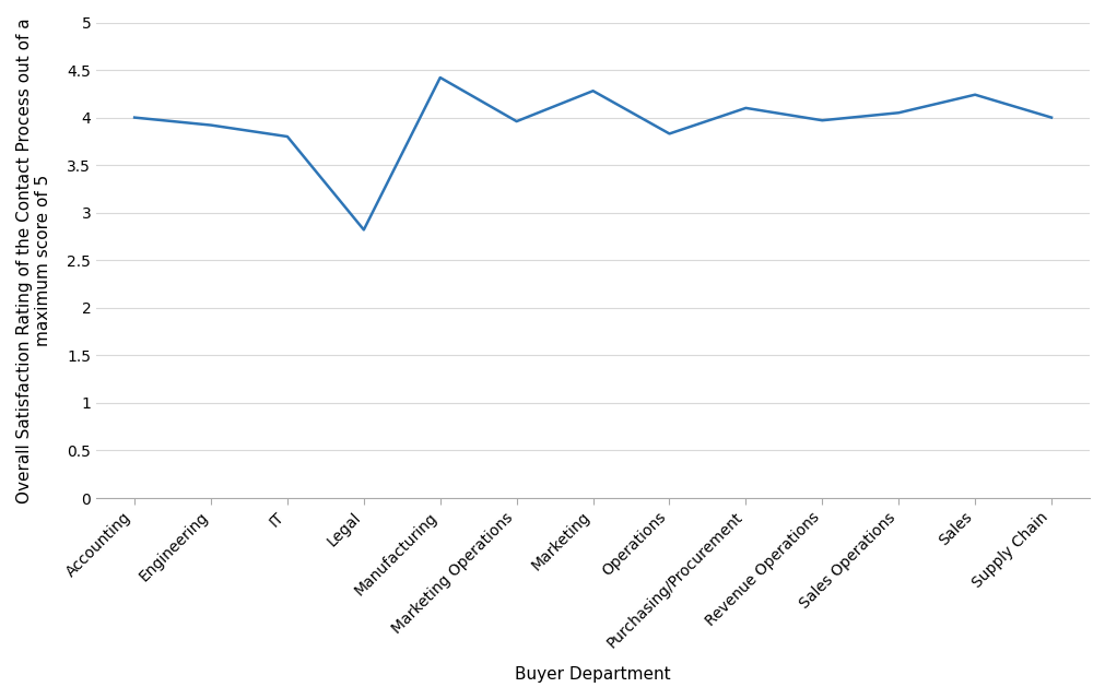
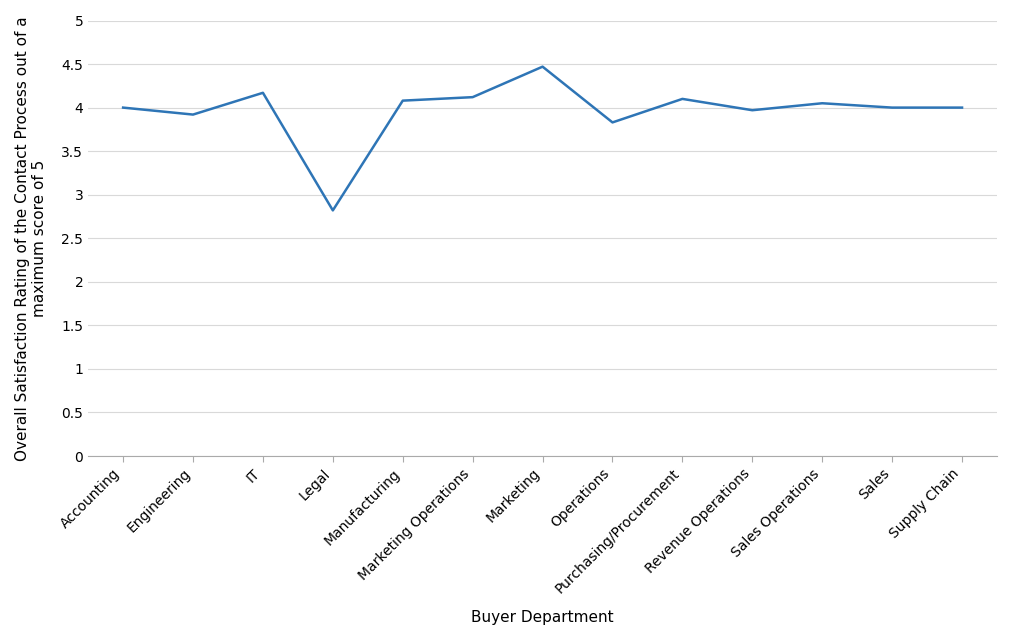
IT: 3.80 -> 4.17
Manufacturing: 4.42 -> 4.08
Marketing Operations: 3.96 -> 4.12
Marketing: 4.28 -> 4.47
Sales: 4.24 -> 4.00
